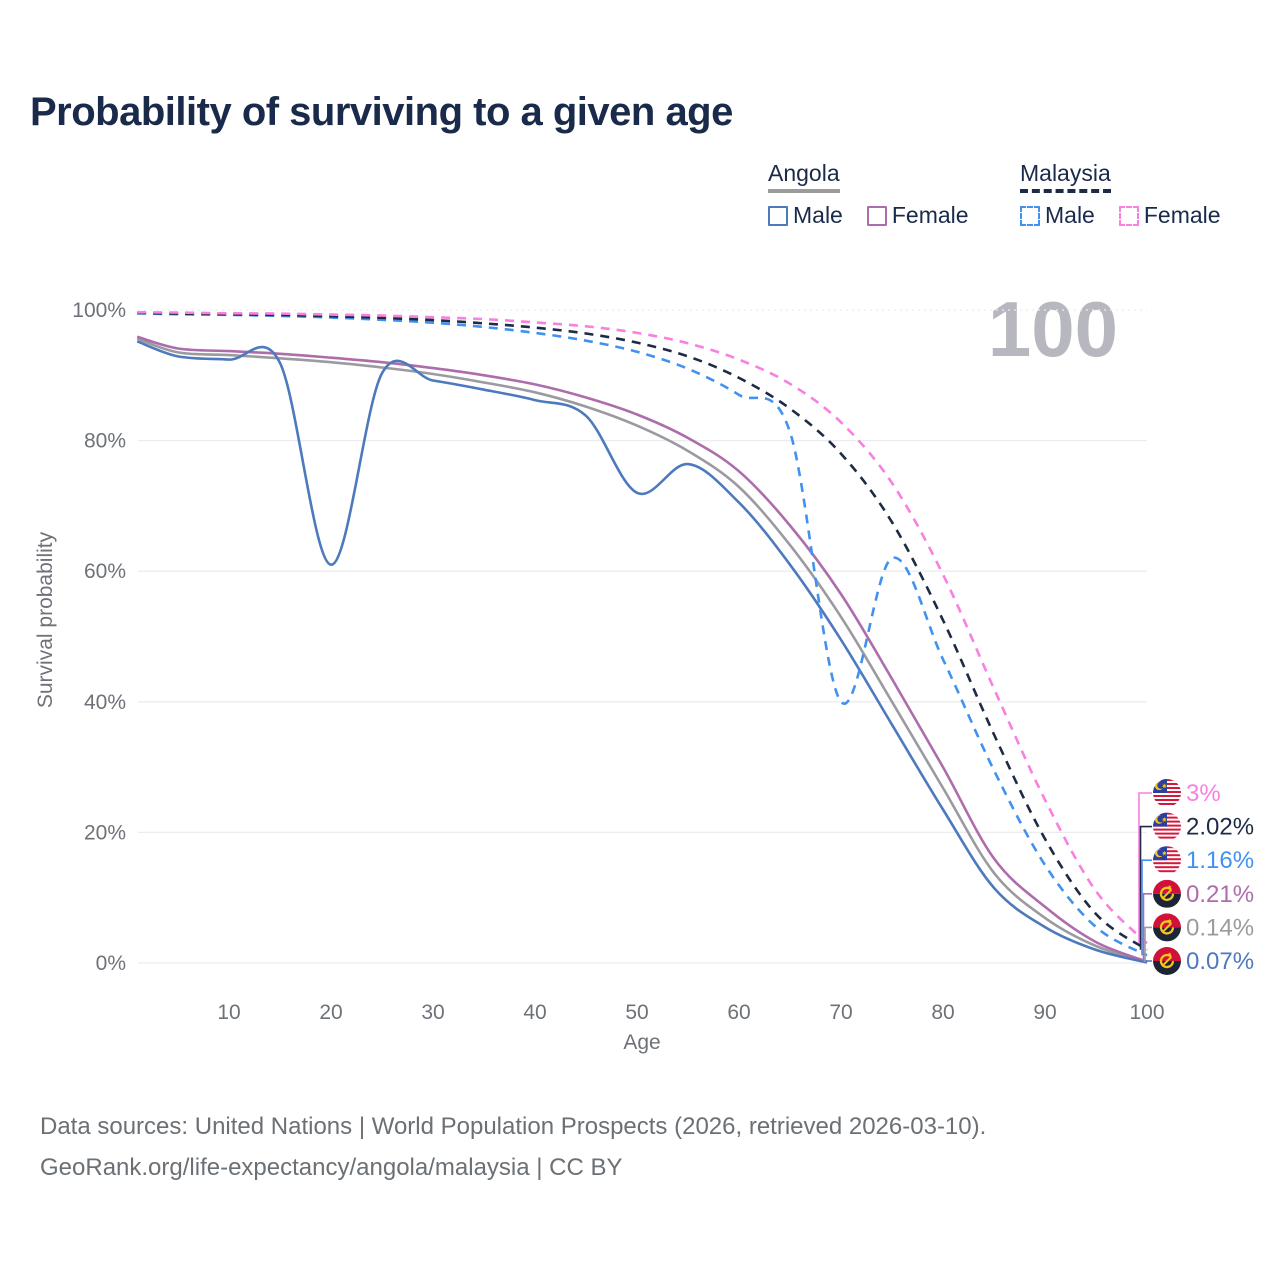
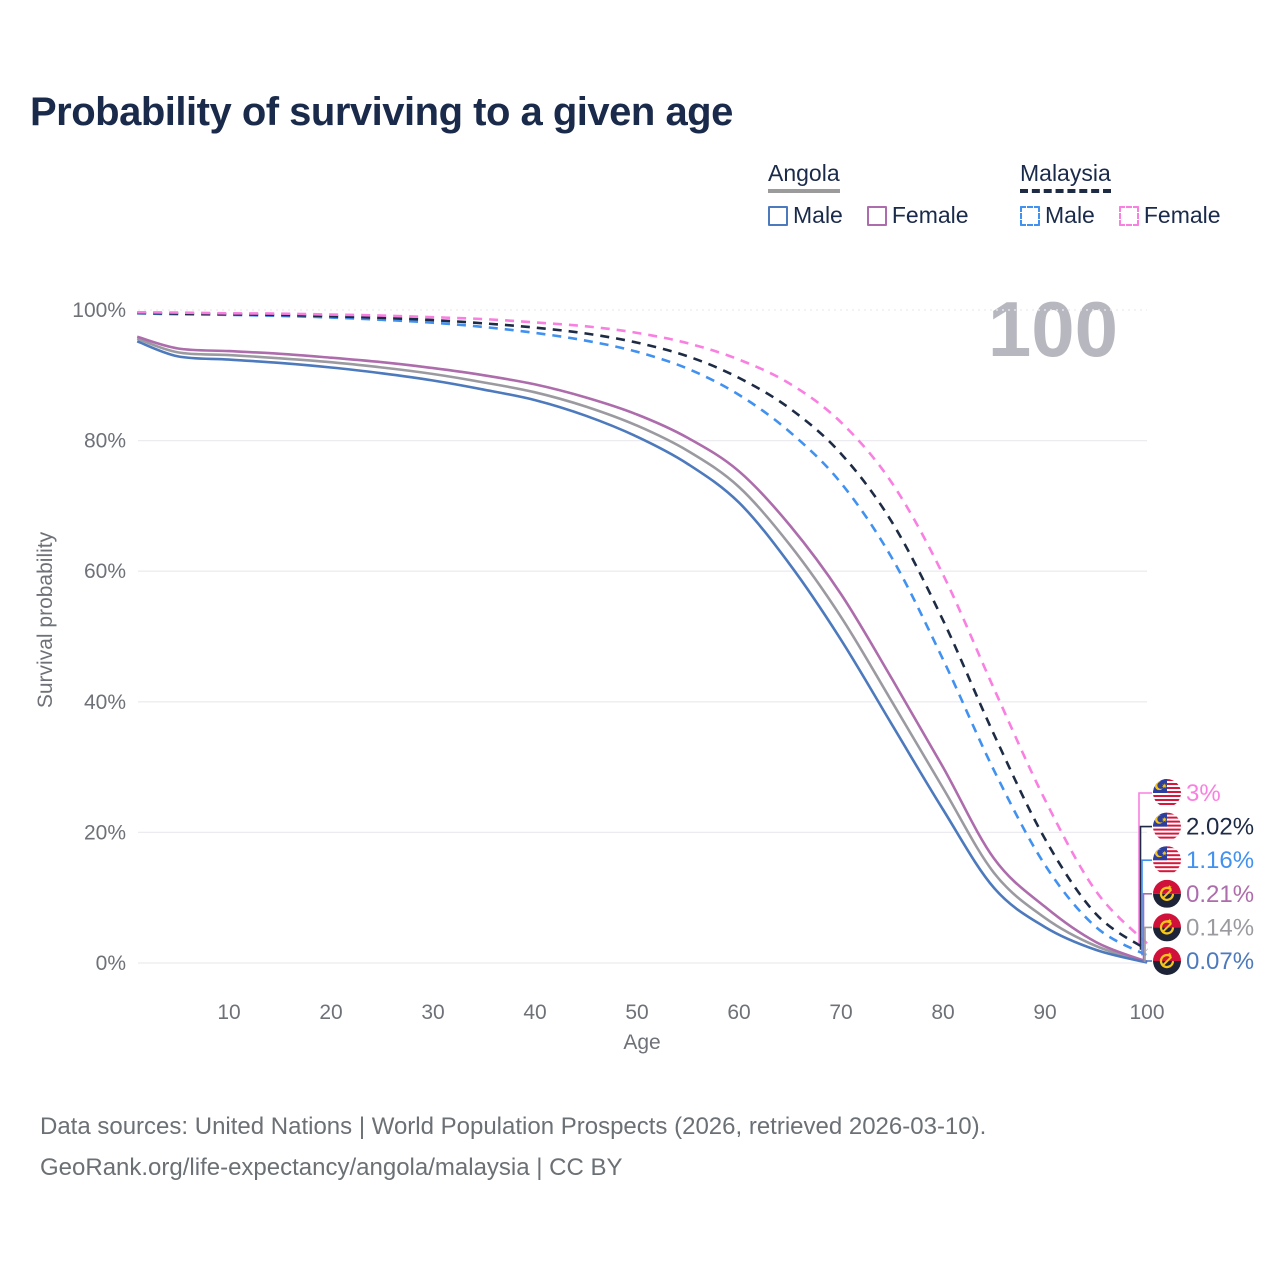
Angola Male/20: 61% -> 91%
Angola Male/50: 72% -> 81%
Malaysia Male/70: 40% -> 74%
